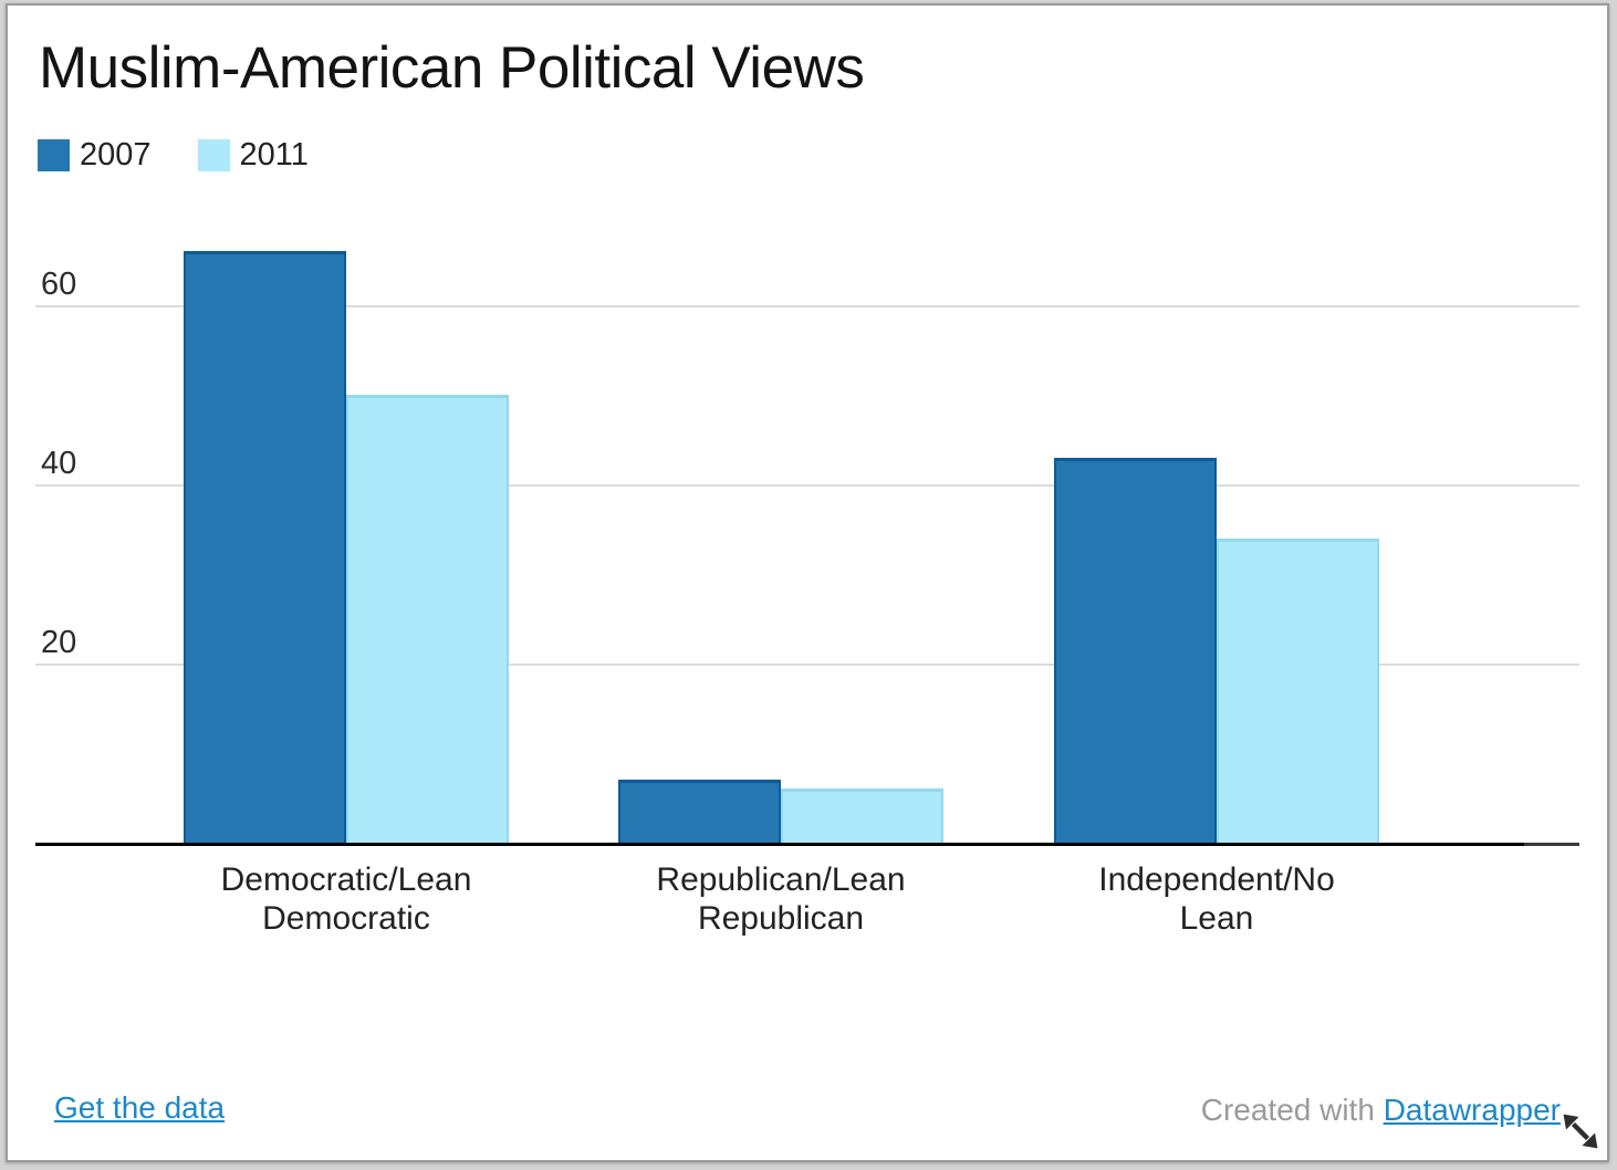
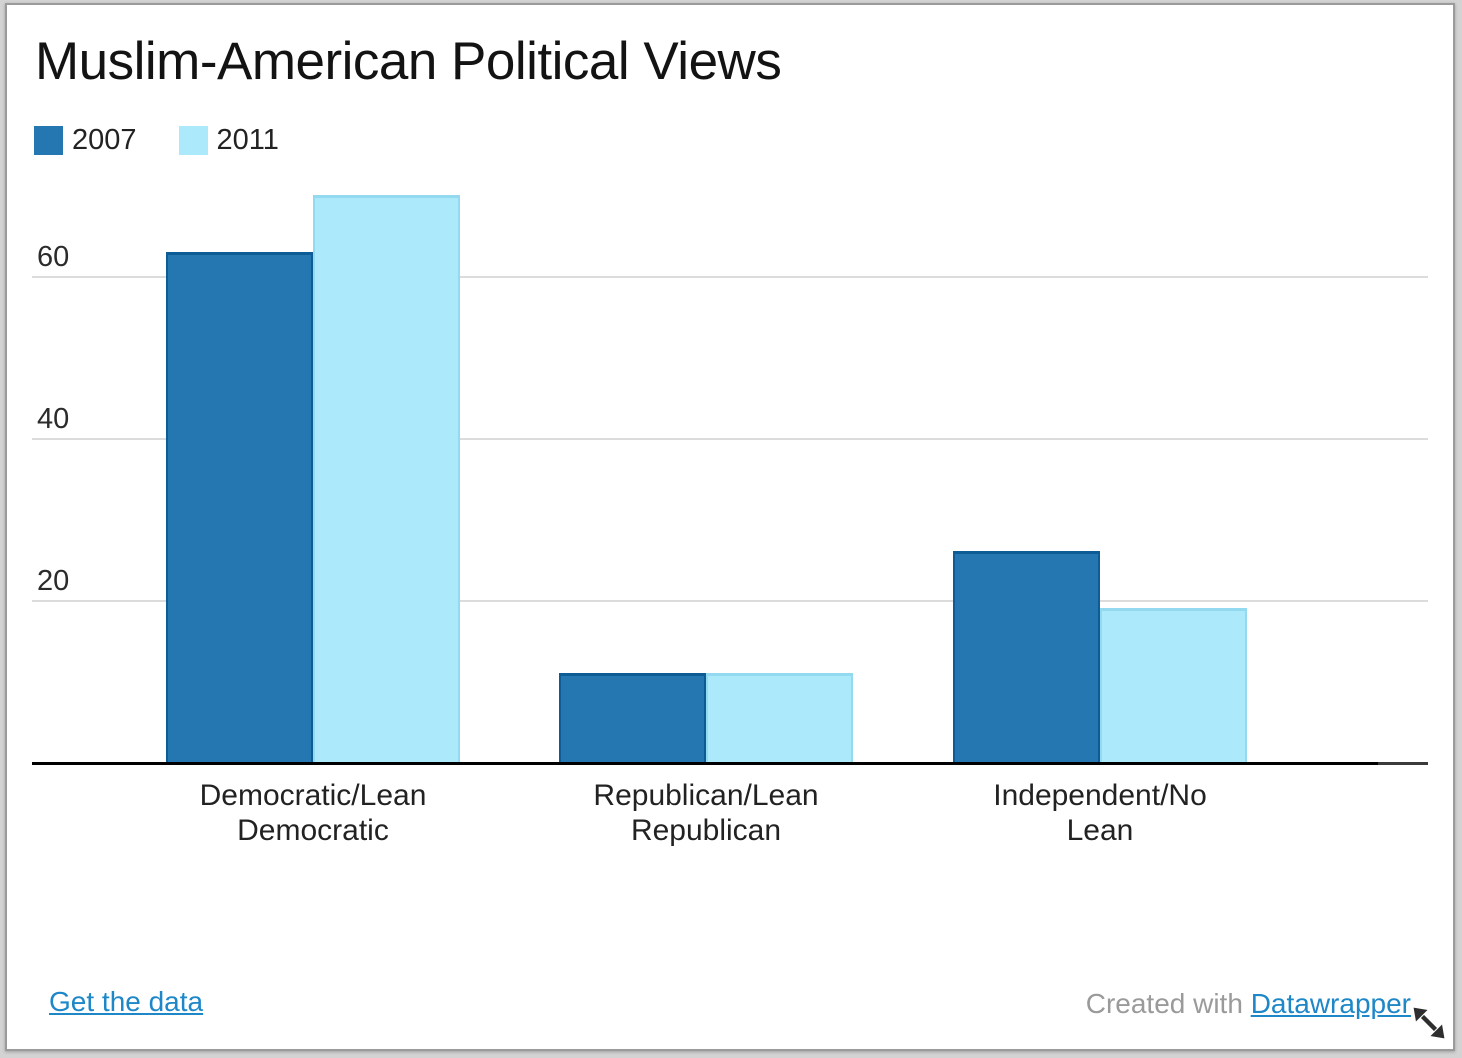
2007/Democratic/Lean Democratic: 66 -> 63
2011/Democratic/Lean Democratic: 50 -> 70
2007/Republican/Lean Republican: 7 -> 11
2011/Republican/Lean Republican: 6 -> 11
2007/Independent/No Lean: 43 -> 26
2011/Independent/No Lean: 34 -> 19
